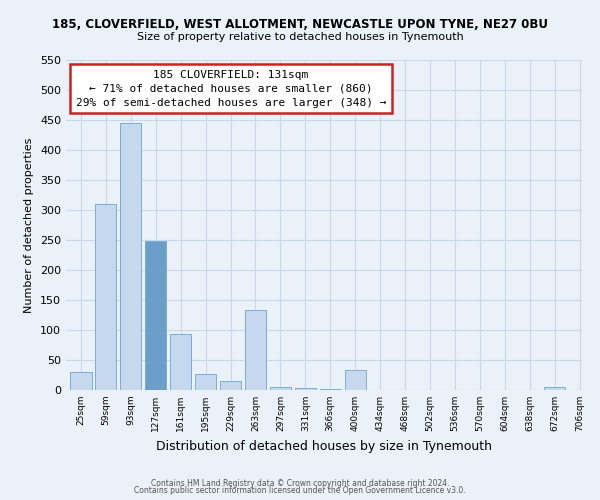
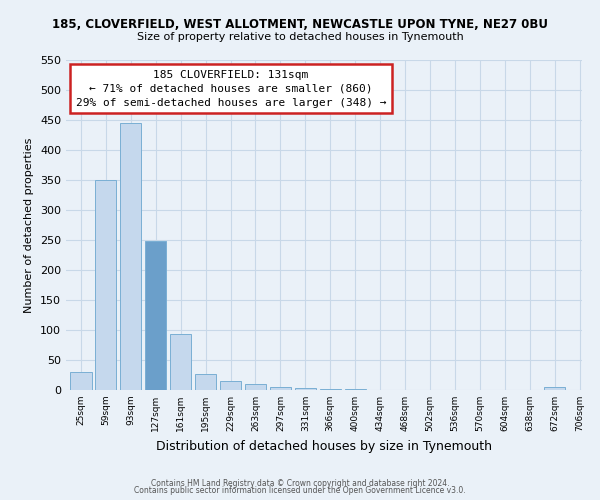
59sqm: 310 -> 350
263sqm: 134 -> 10
400sqm: 34 -> 1
